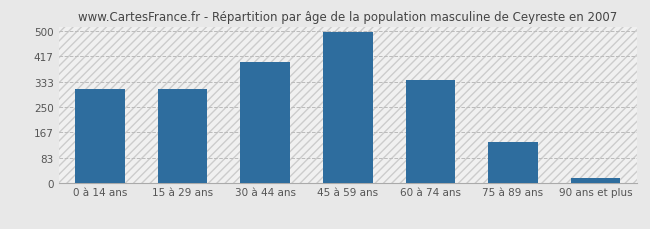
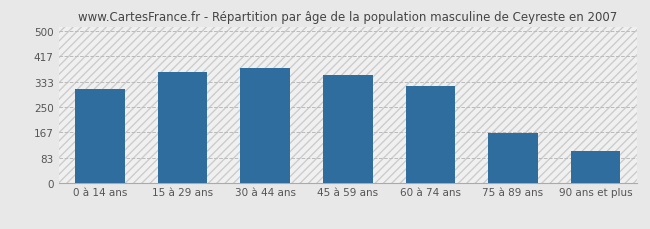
15 à 29 ans: 310 -> 365
30 à 44 ans: 400 -> 380
45 à 59 ans: 497 -> 355
60 à 74 ans: 338 -> 320
75 à 89 ans: 135 -> 165
90 ans et plus: 15 -> 105
